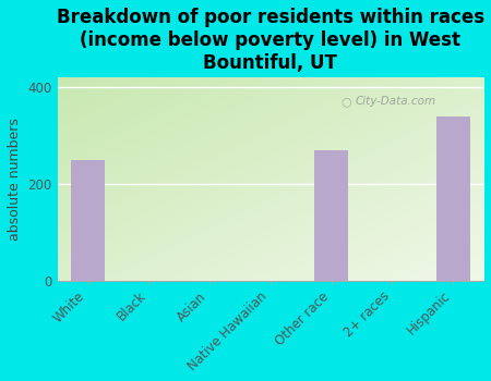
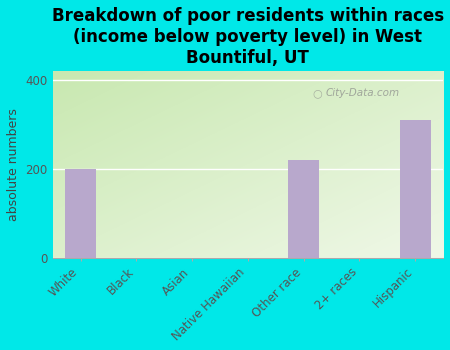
White: 250 -> 200
Other race: 270 -> 220
Hispanic: 340 -> 310
